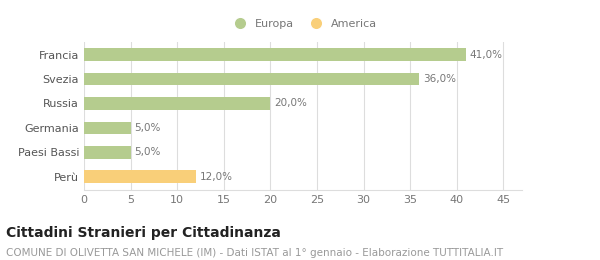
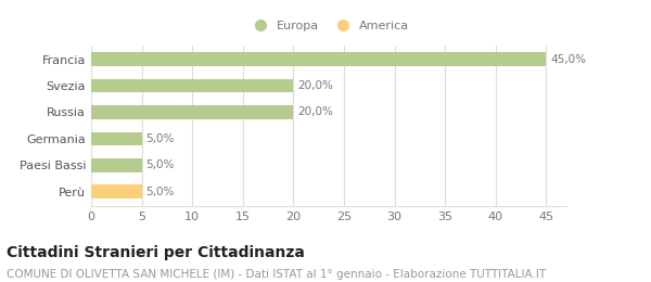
Francia: 41,0% -> 45,0%
Svezia: 36,0% -> 20,0%
Perù: 12,0% -> 5,0%
